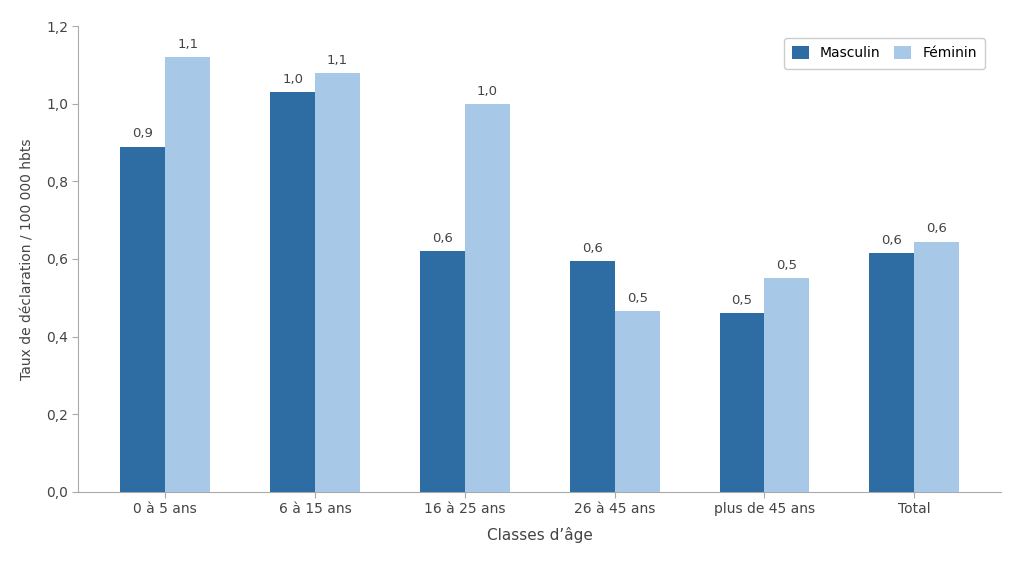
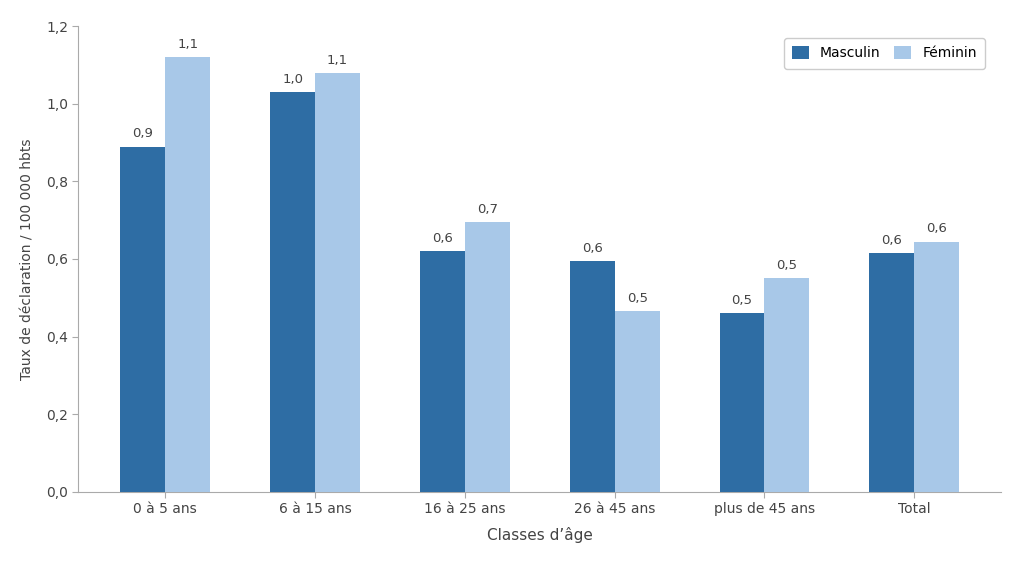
Féminin/16 à 25 ans: 1,0 -> 0,7
